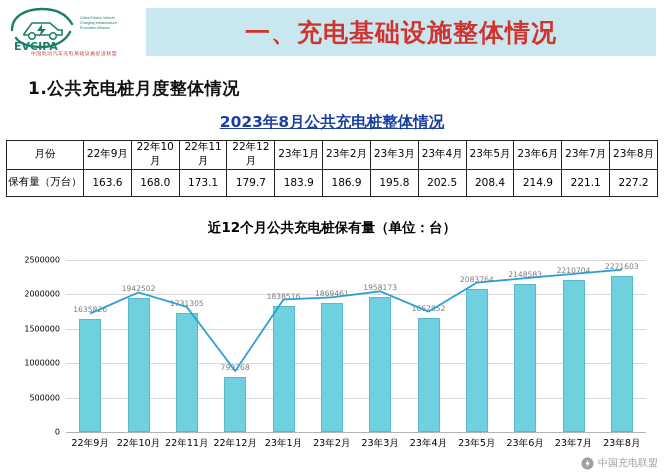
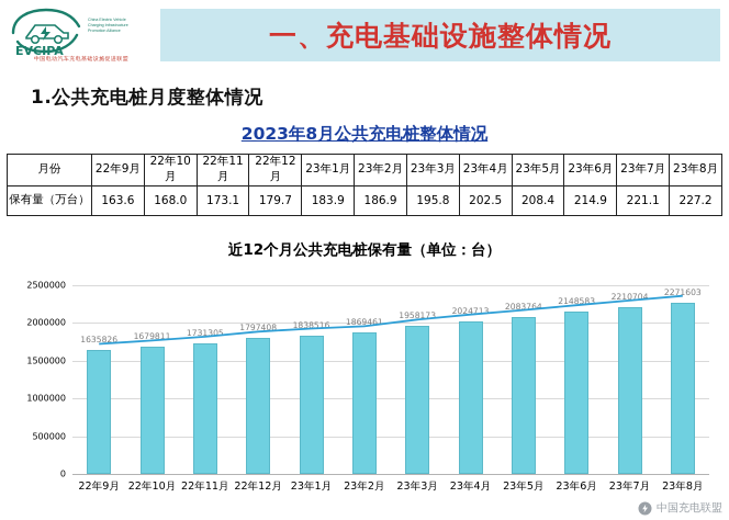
22年10月: 1942502 -> 1679811
22年12月: 799268 -> 1797408
23年4月: 1662852 -> 2024713
